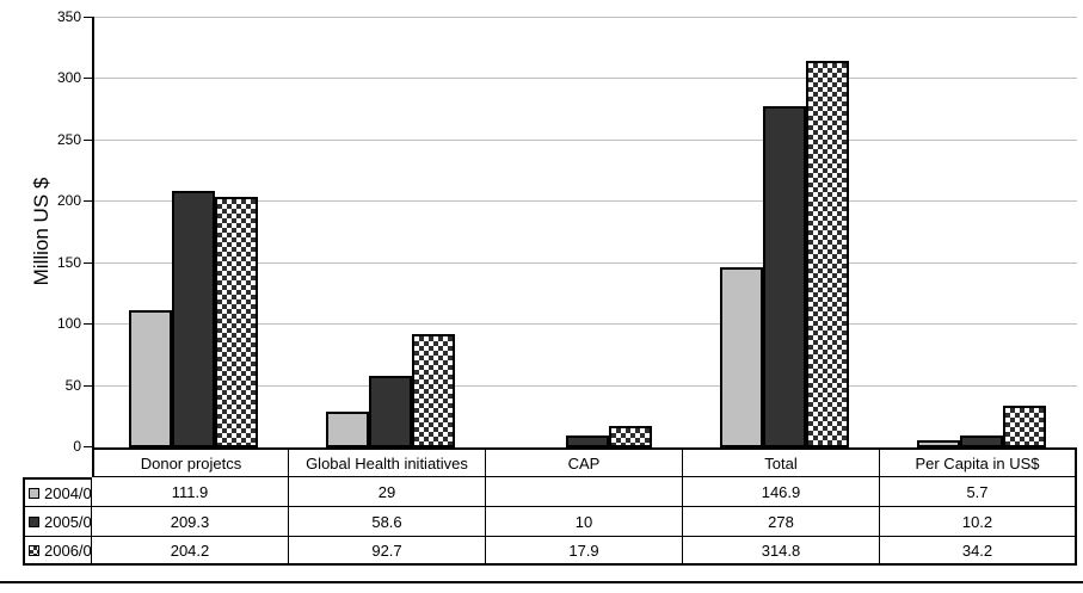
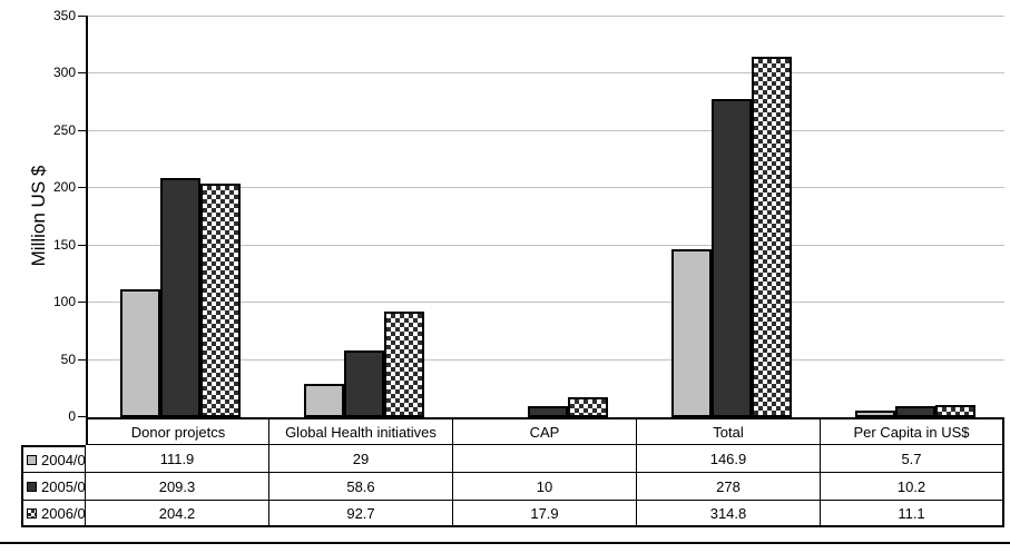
2006/07/Per Capita in US$: 34.2 -> 11.1
